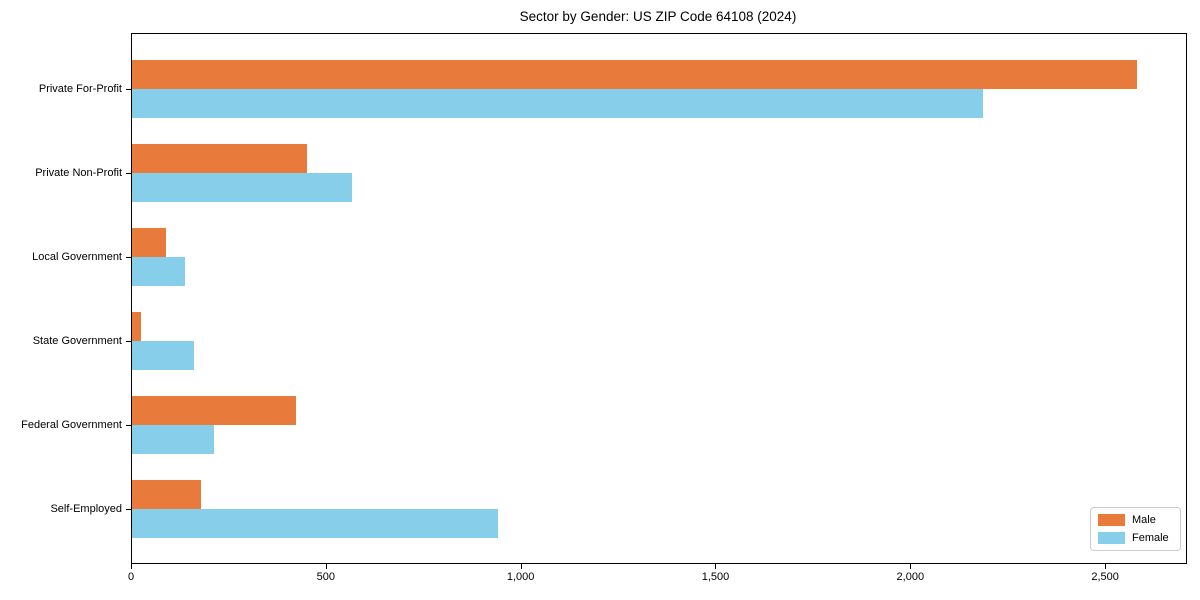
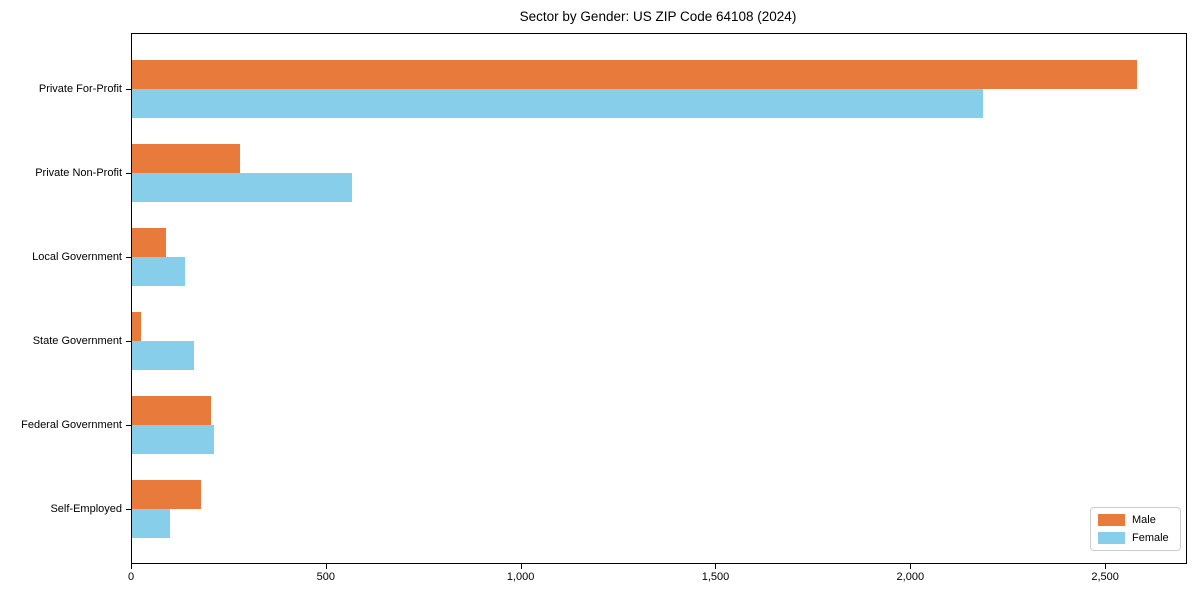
Male/Private Non-Profit: 450 -> 280
Male/Federal Government: 420 -> 200
Female/Self-Employed: 940 -> 100
